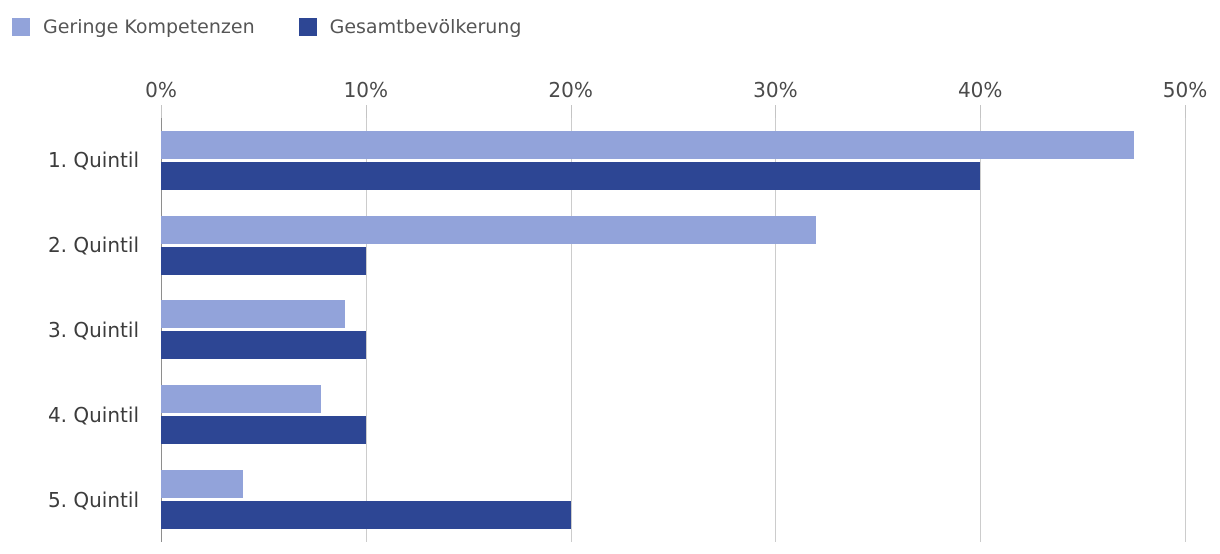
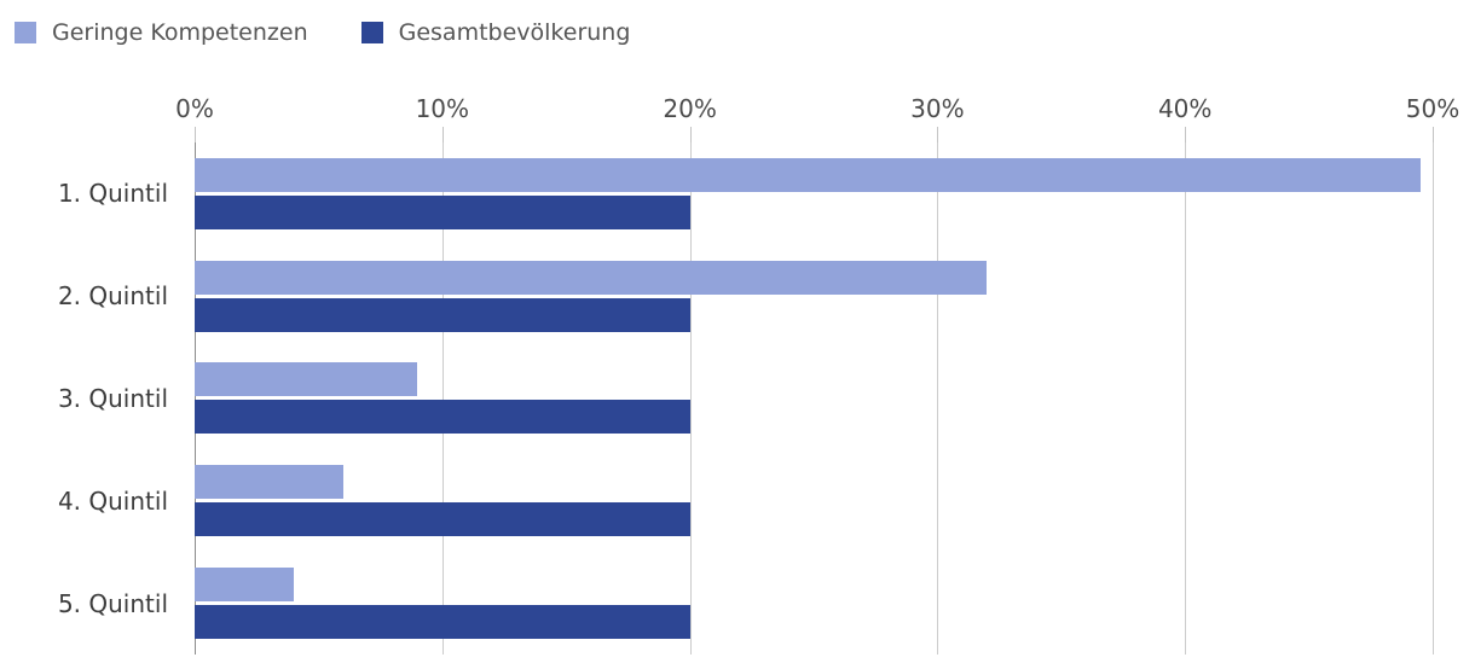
Geringe Kompetenzen/1. Quintil: 47.5% -> 49.5%
Gesamtbevölkerung/1. Quintil: 40% -> 20%
Gesamtbevölkerung/2. Quintil: 10% -> 20%
Gesamtbevölkerung/3. Quintil: 10% -> 20%
Geringe Kompetenzen/4. Quintil: 7.8% -> 6.0%
Gesamtbevölkerung/4. Quintil: 10% -> 20%
